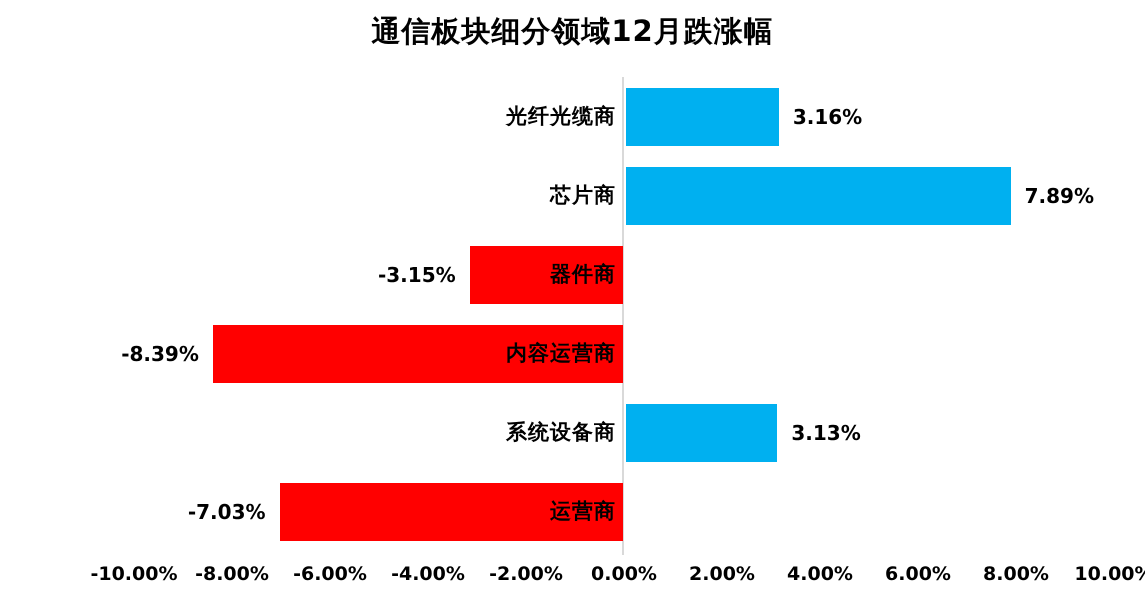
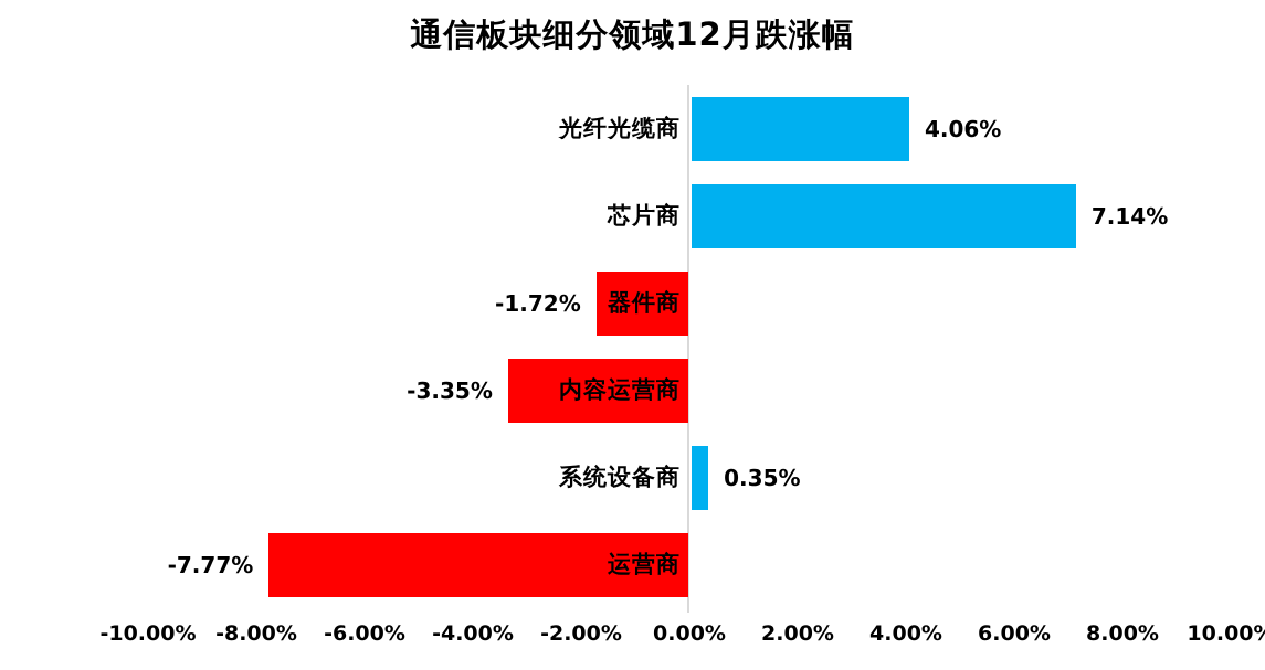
光纤光缆商: 3.16% -> 4.06%
芯片商: 7.89% -> 7.14%
器件商: -3.15% -> -1.72%
内容运营商: -8.39% -> -3.35%
系统设备商: 3.13% -> 0.35%
运营商: -7.03% -> -7.77%
